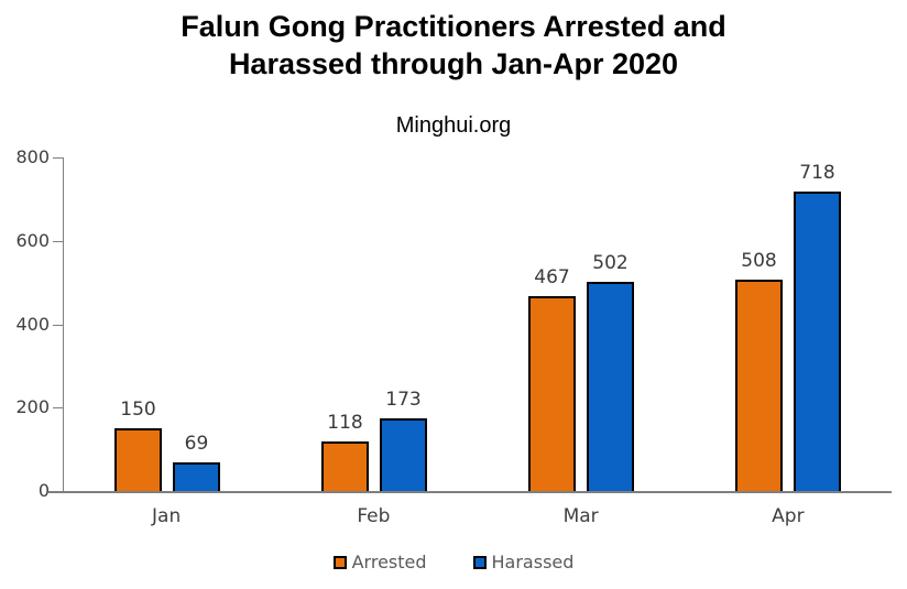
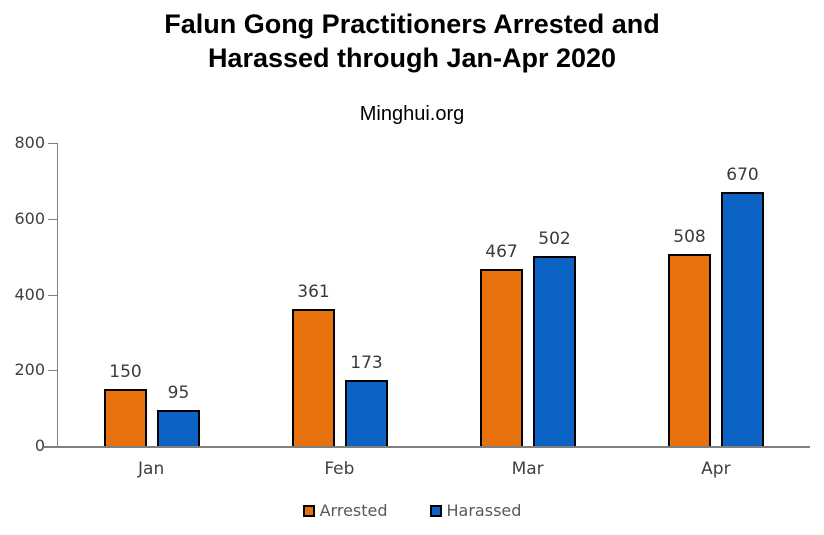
Harassed/Jan: 69 -> 95
Arrested/Feb: 118 -> 361
Harassed/Apr: 718 -> 670
